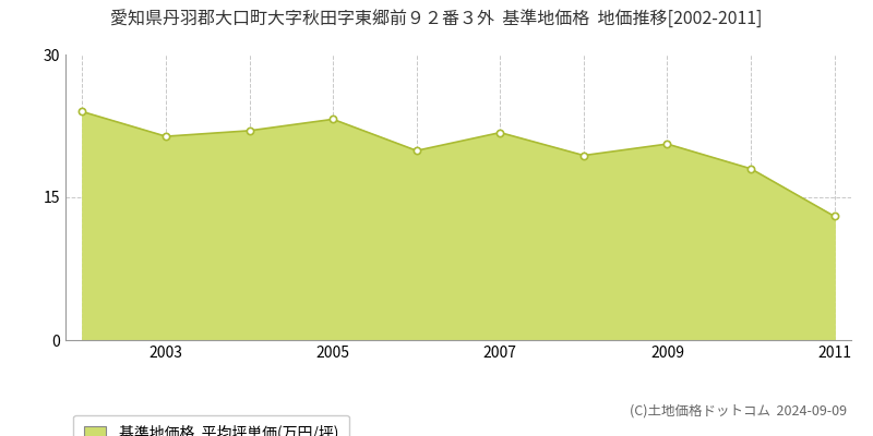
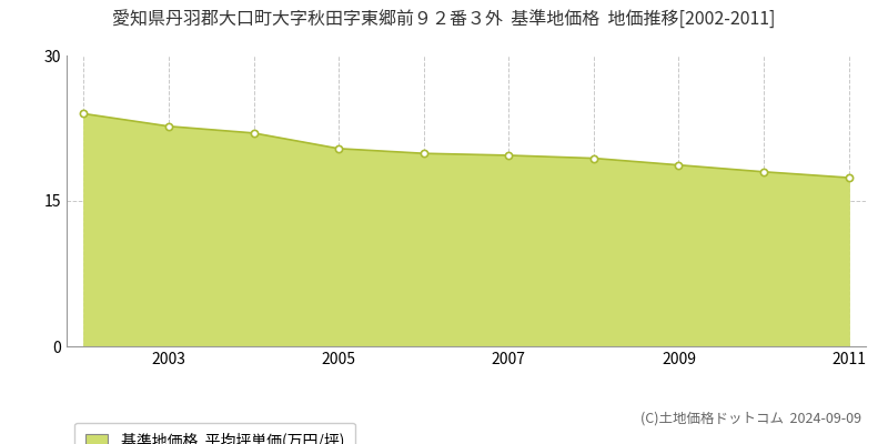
2003: 21.4 -> 22.7
2005: 23.2 -> 20.4
2007: 21.8 -> 19.7
2009: 20.6 -> 18.7
2011: 13.0 -> 17.4
